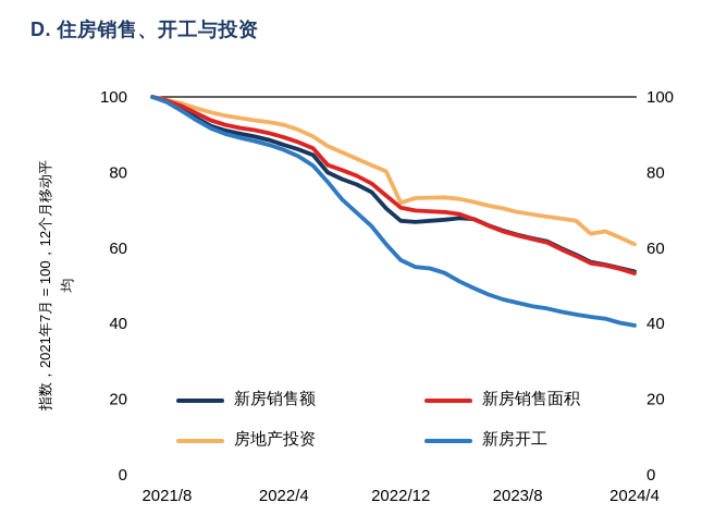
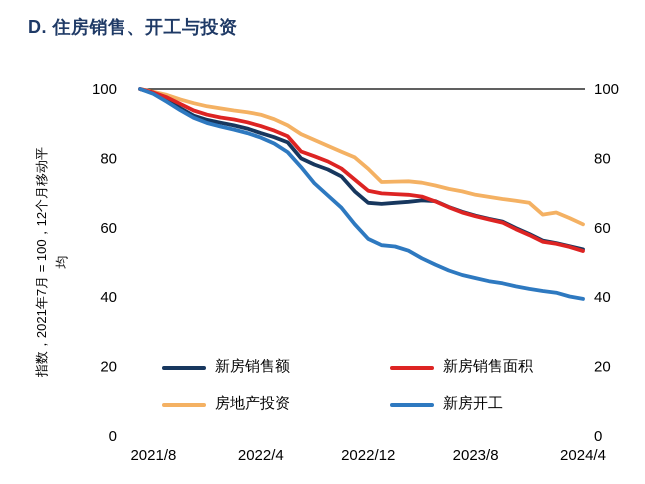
房地产投资/2022/12: 72 -> 77
